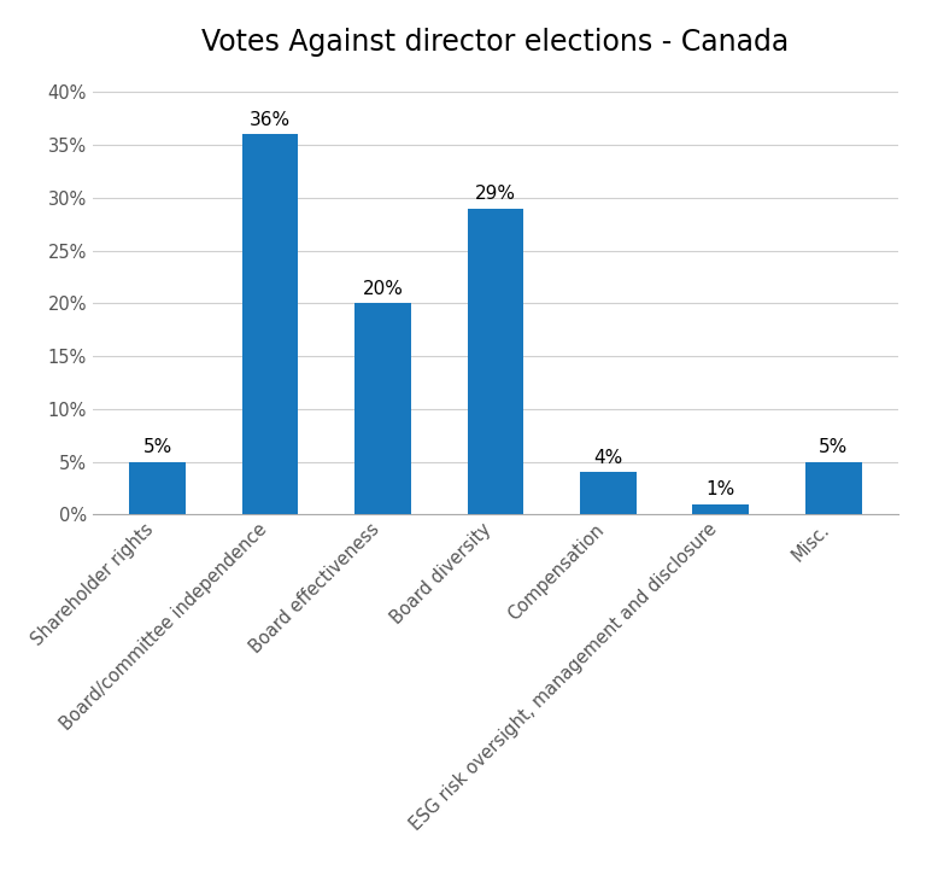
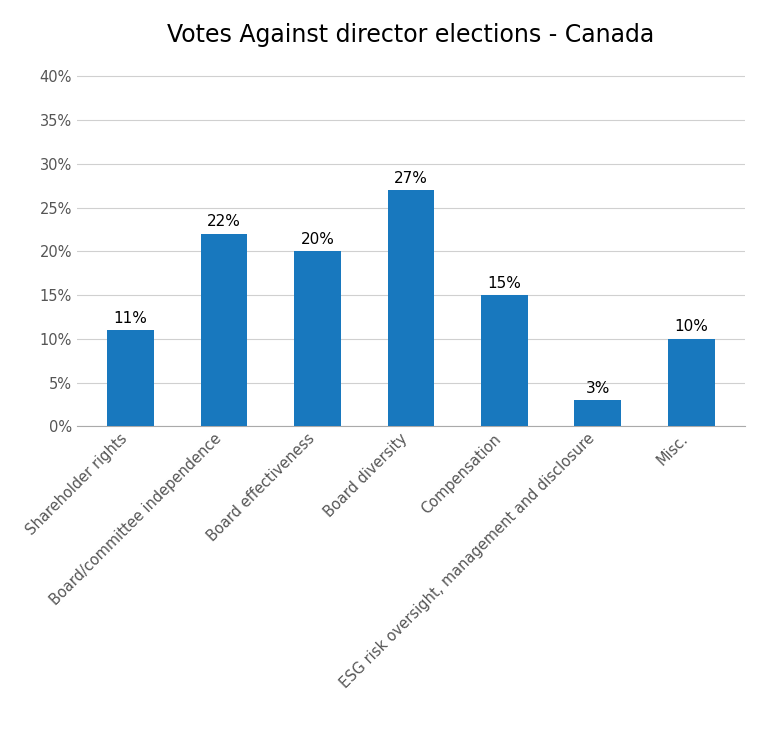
Shareholder rights: 5% -> 11%
Board/committee independence: 36% -> 22%
Board diversity: 29% -> 27%
Compensation: 4% -> 15%
ESG risk oversight, management and disclosure: 1% -> 3%
Misc.: 5% -> 10%
